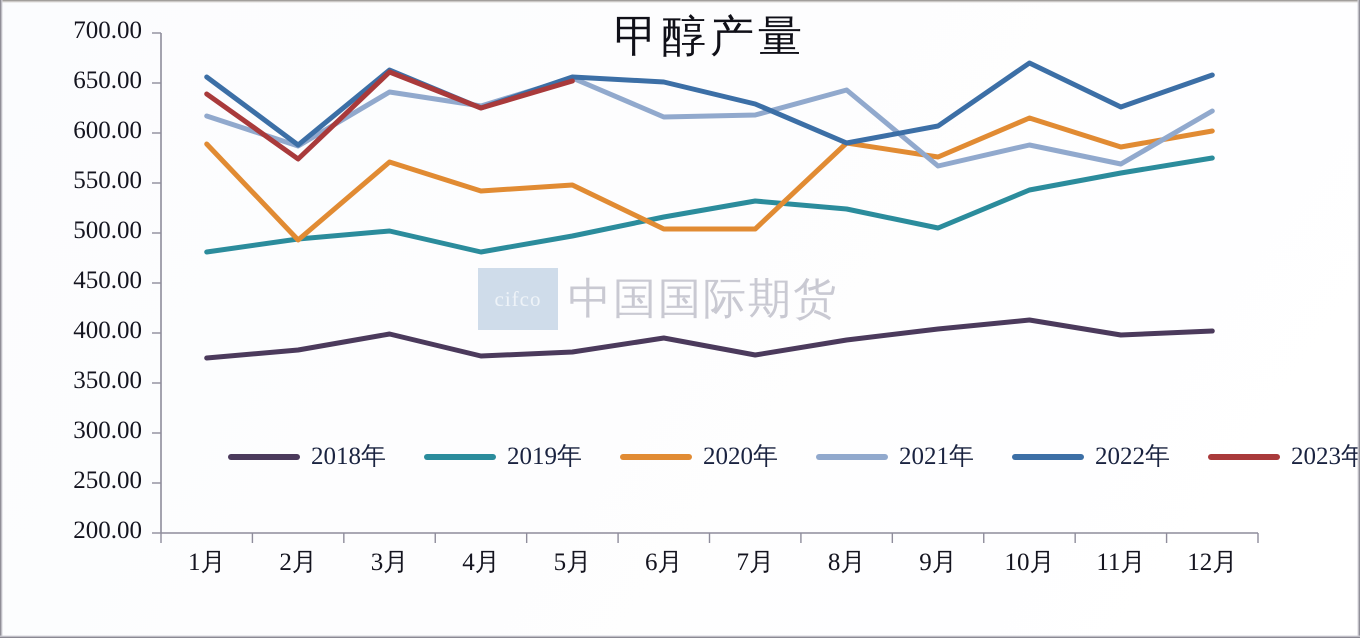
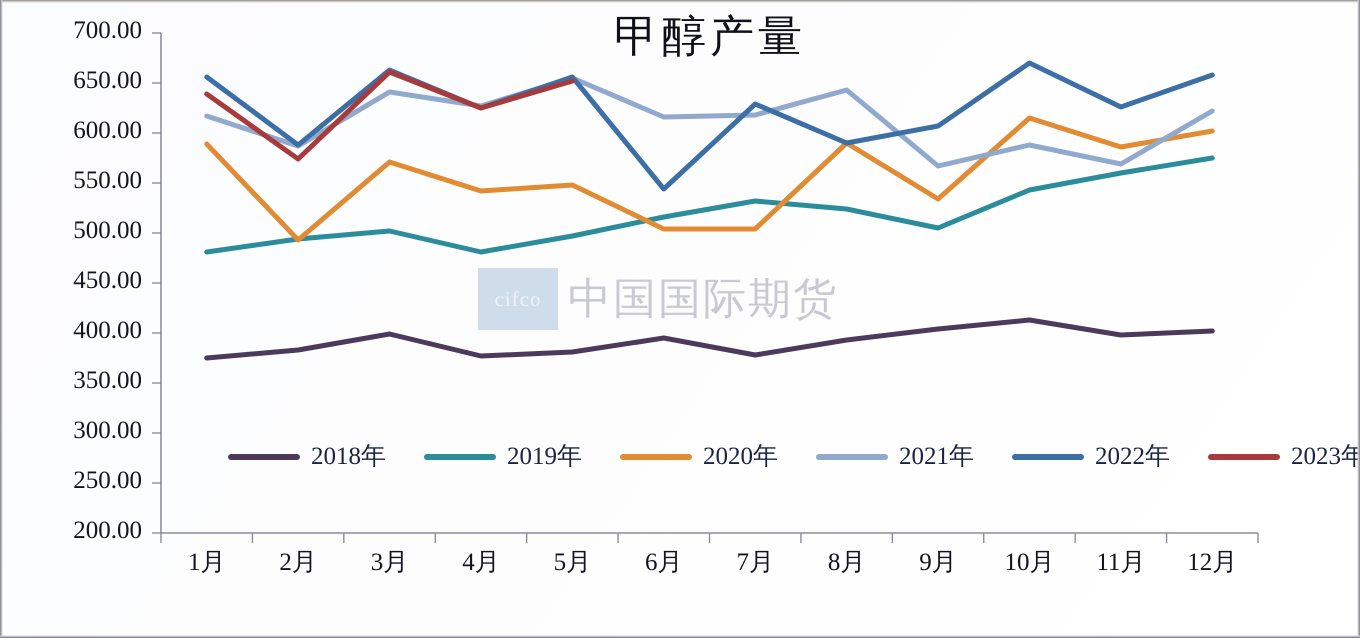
2022年/6月: 651 -> 544
2020年/9月: 576 -> 534
